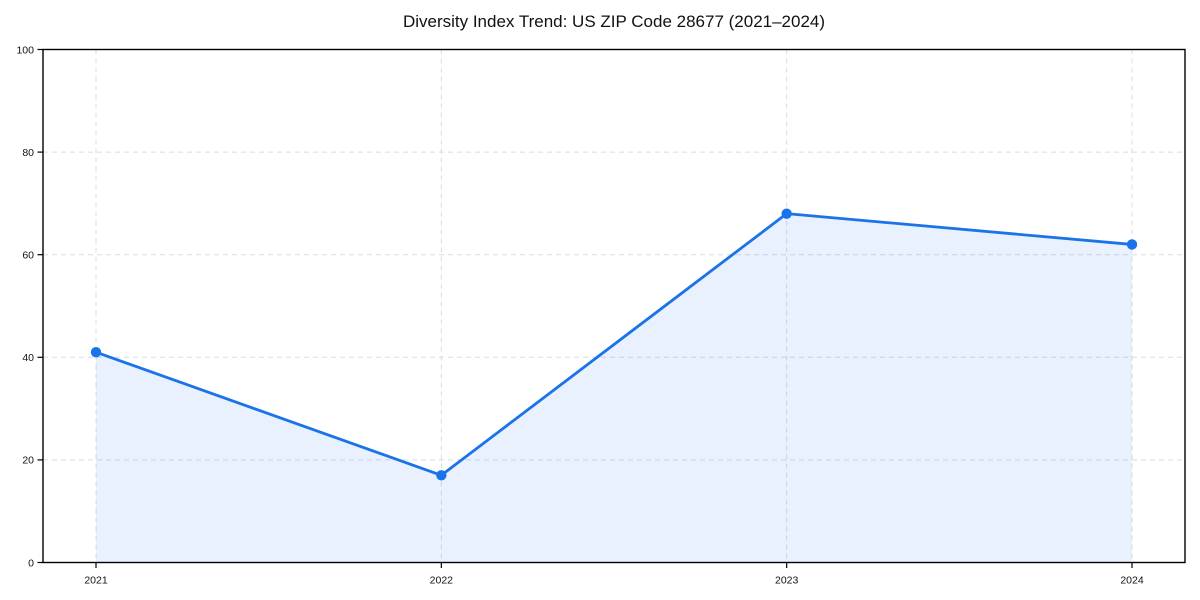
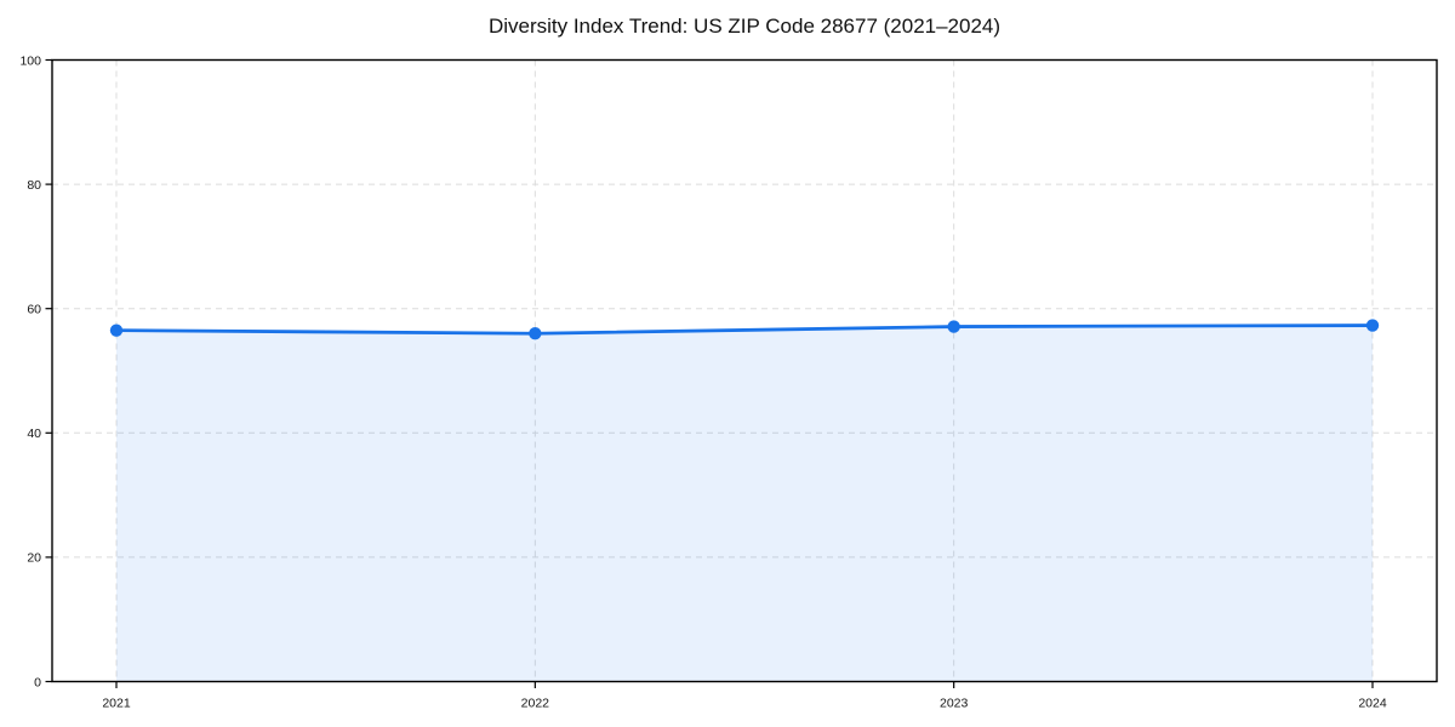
2021: 41 -> 56
2022: 17 -> 56
2023: 68 -> 57
2024: 62 -> 57
